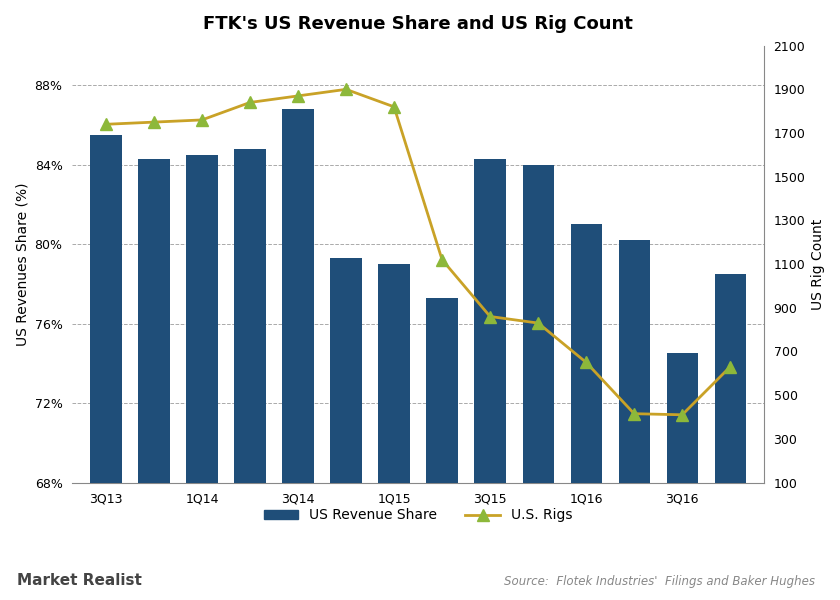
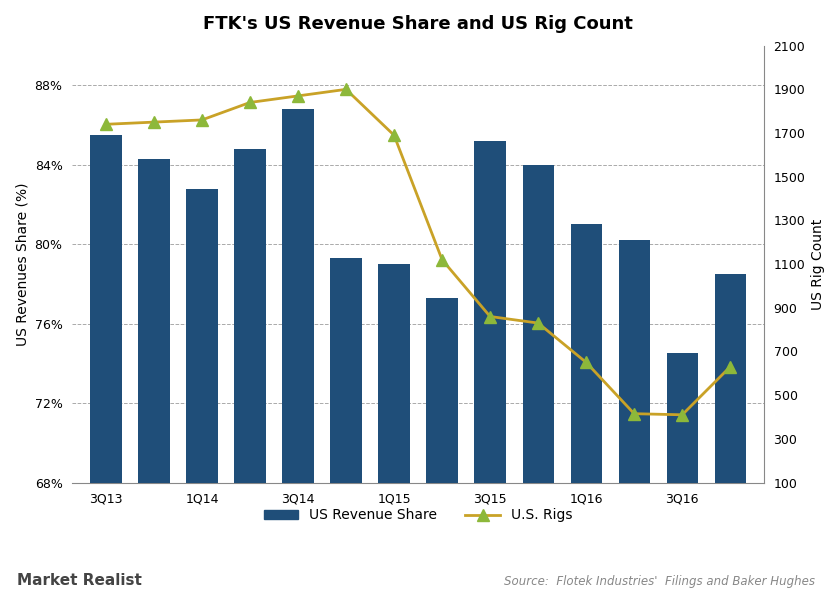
US Revenue Share/1Q14: 84.5% -> 82.8%
U.S. Rigs/1Q15: 1820 -> 1690
US Revenue Share/3Q15: 84.3% -> 85.2%
